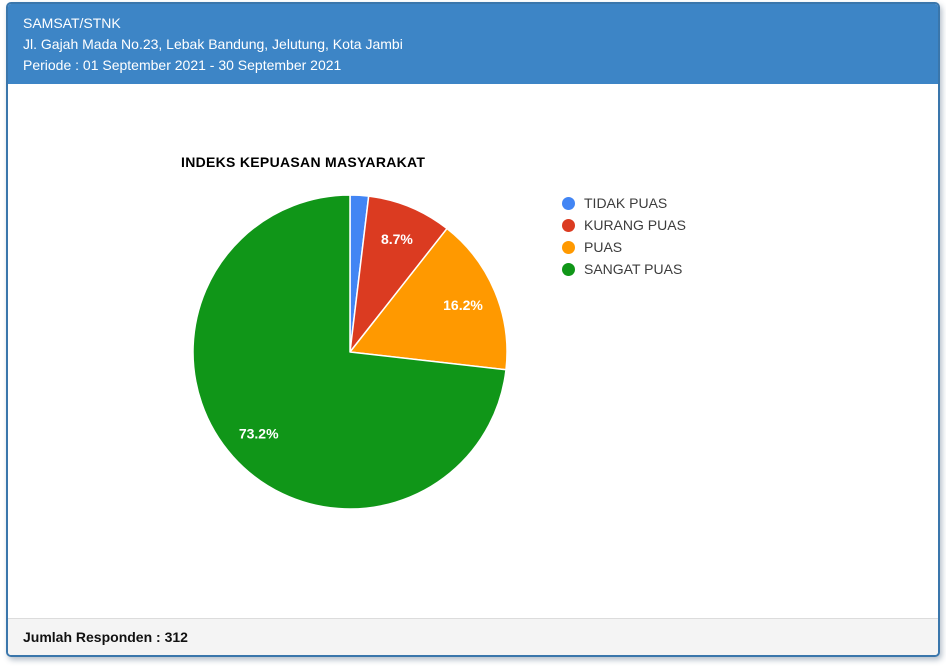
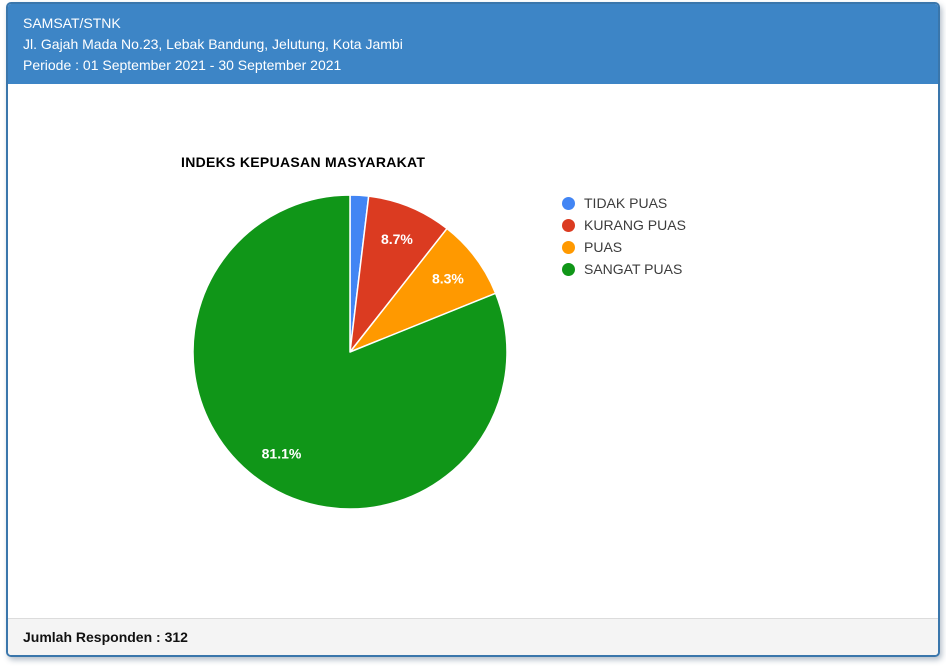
PUAS: 16.2% -> 8.3%
SANGAT PUAS: 73.2% -> 81.1%
